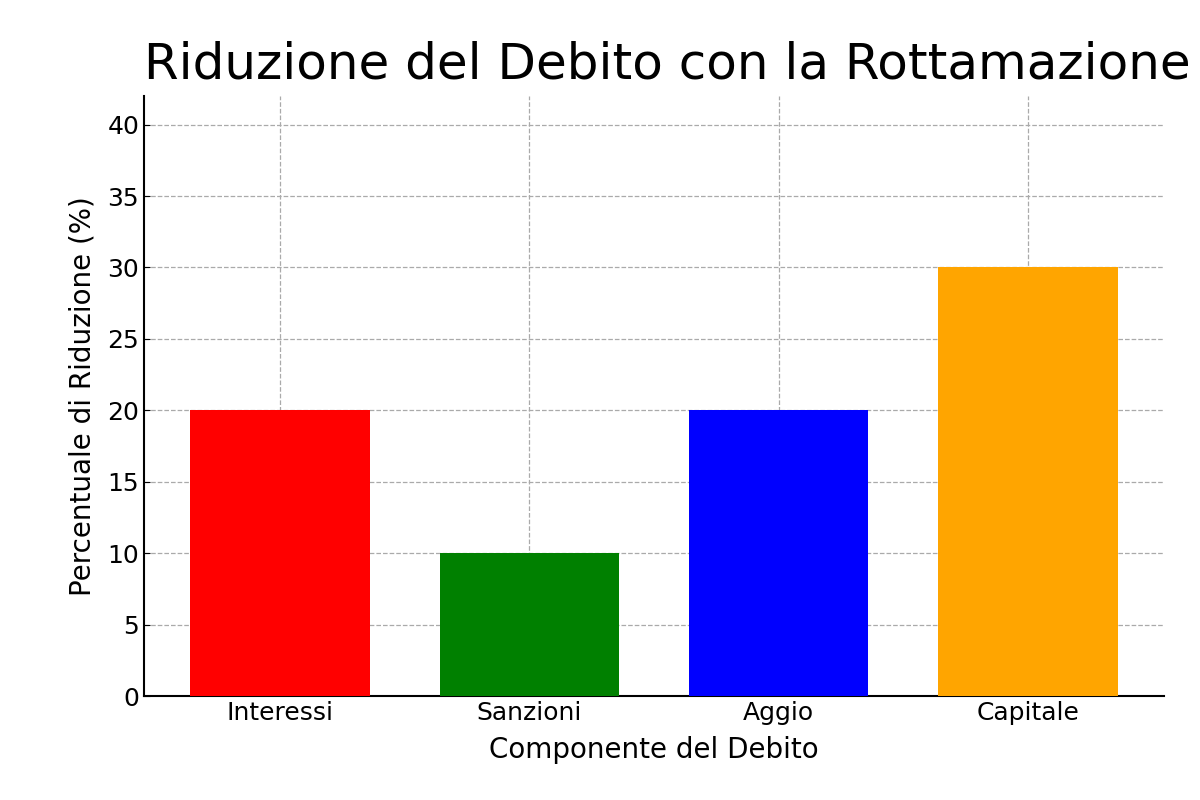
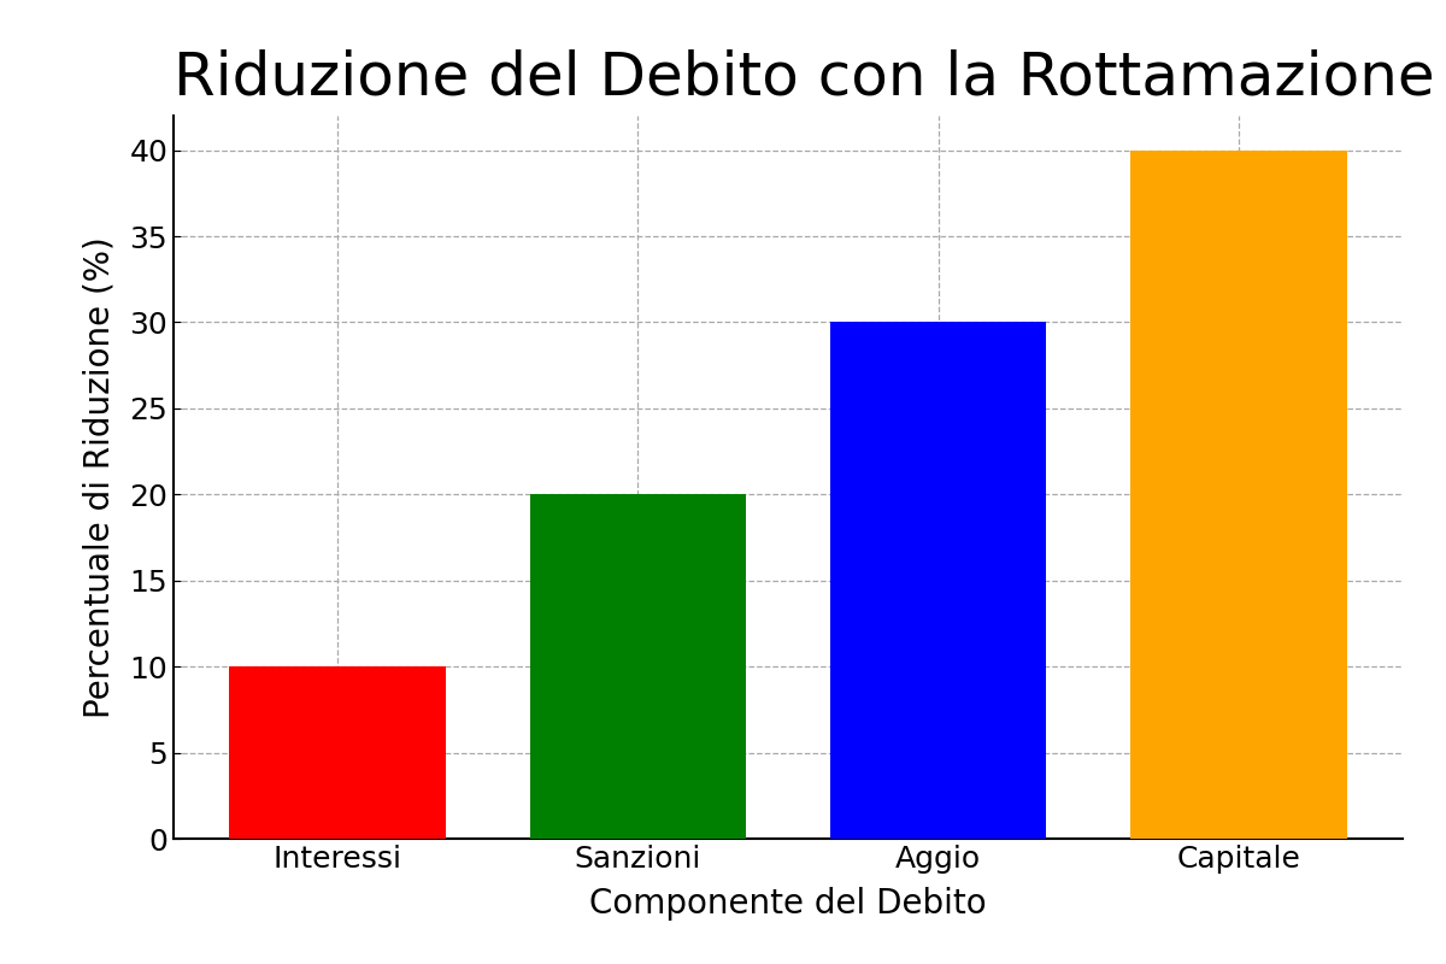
Interessi: 20 -> 10
Sanzioni: 10 -> 20
Aggio: 20 -> 30
Capitale: 30 -> 40
